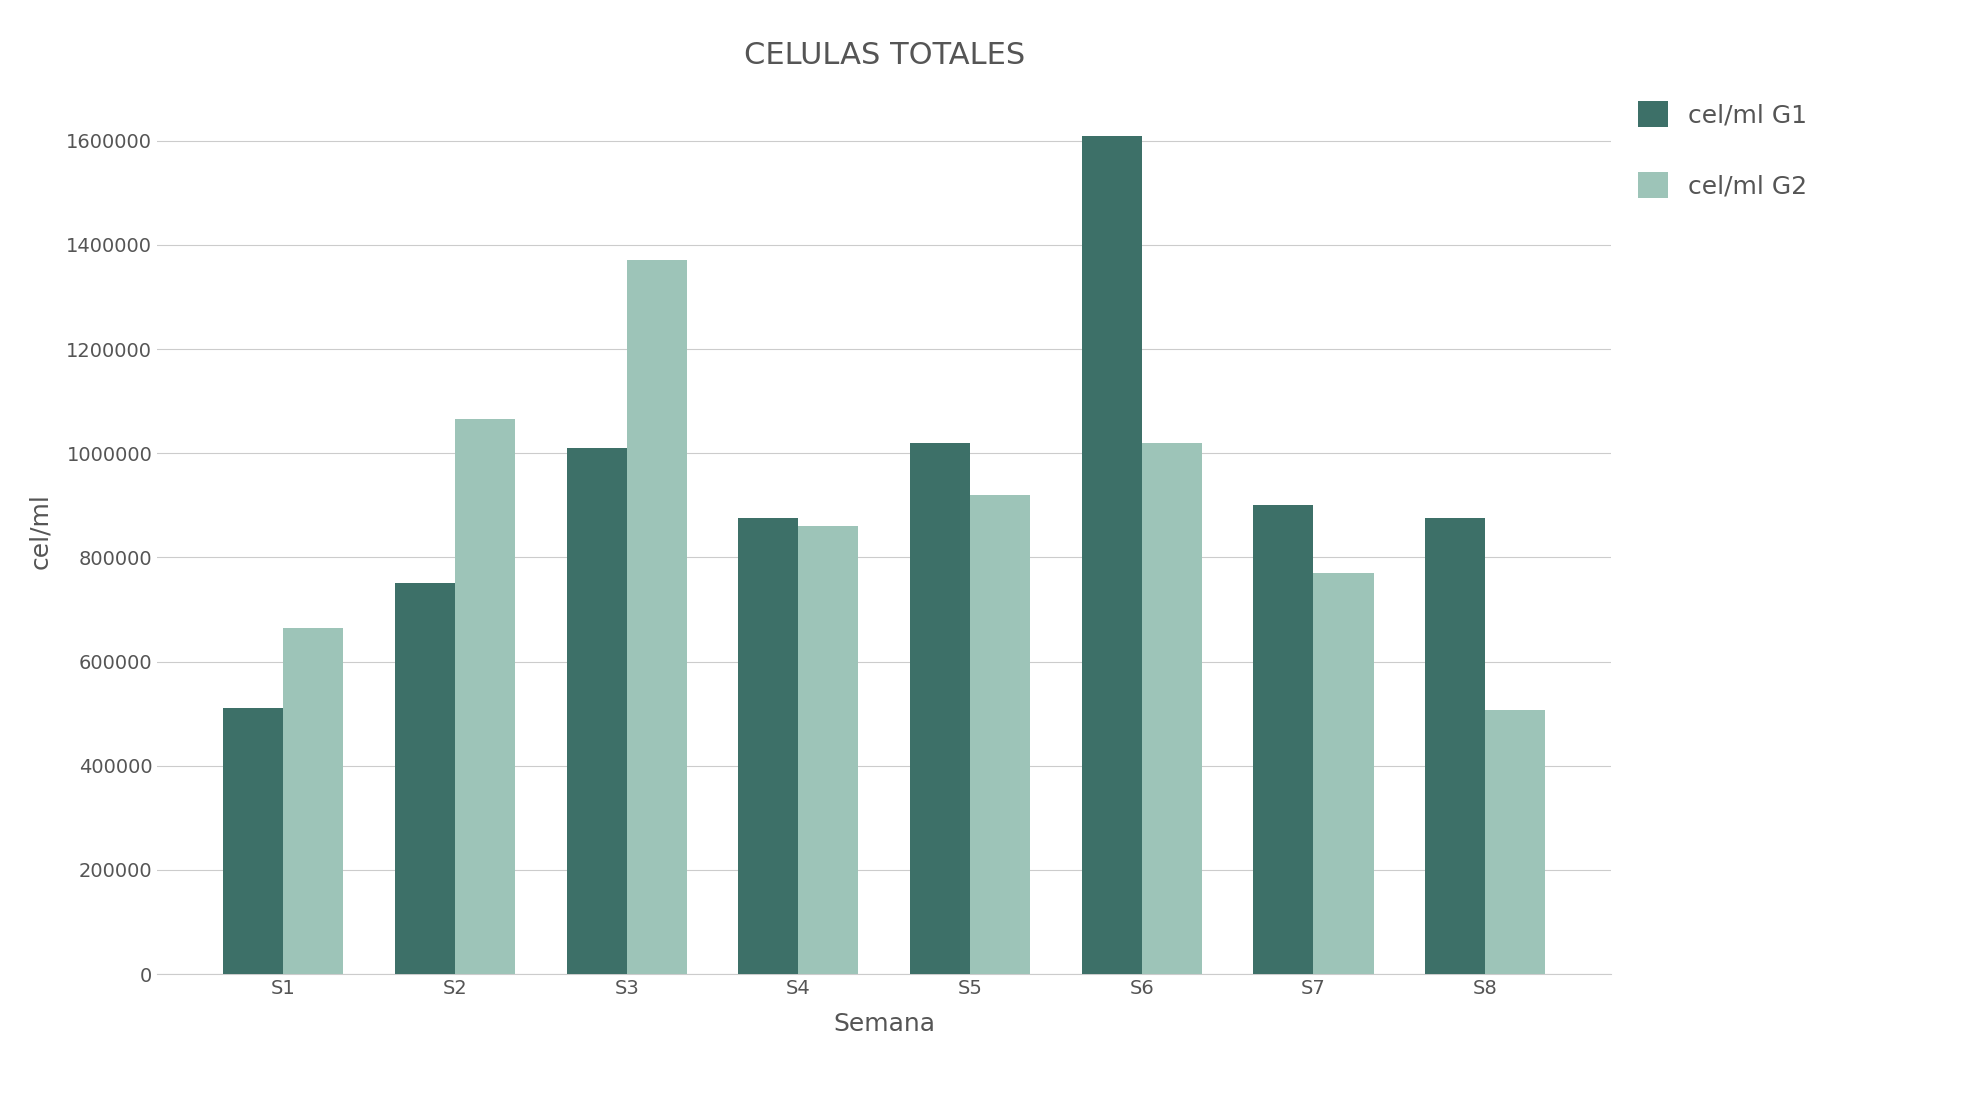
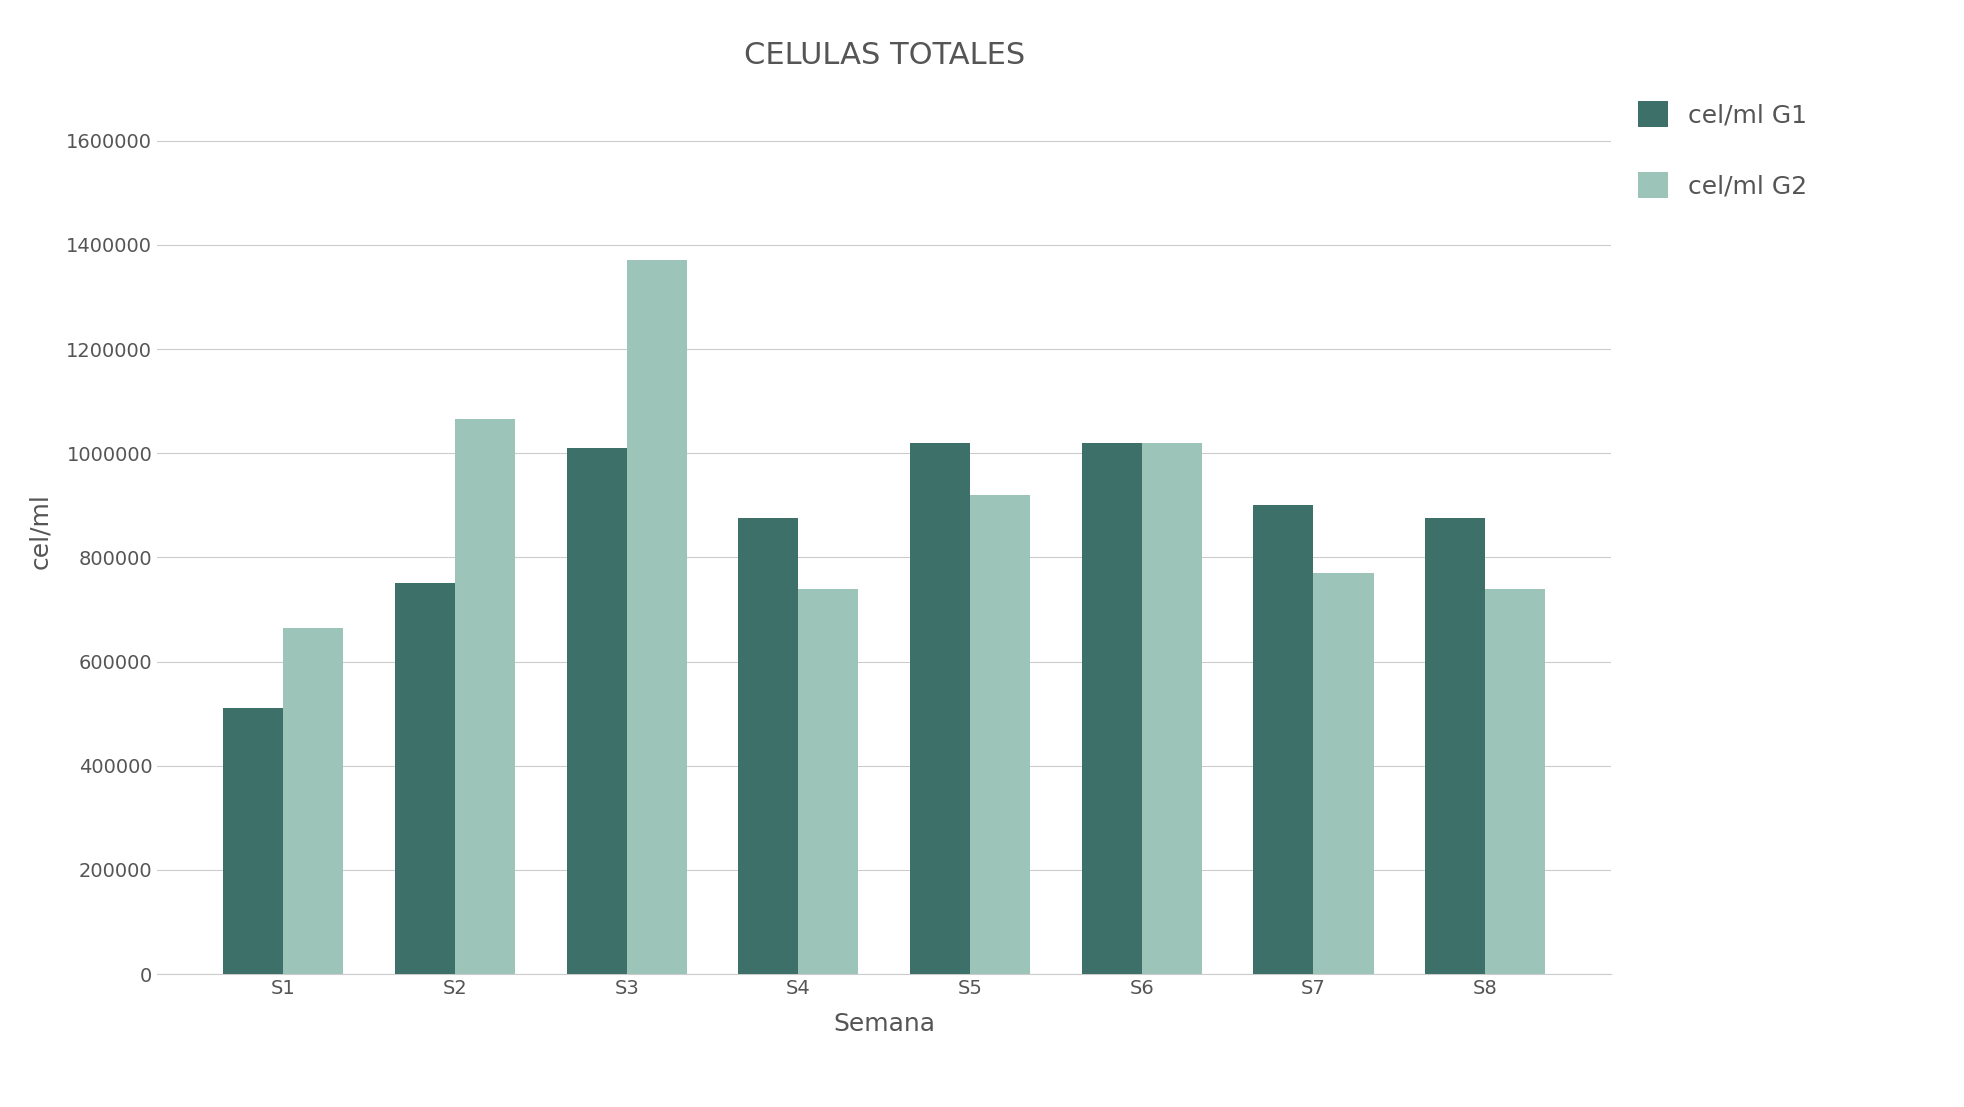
cel/ml G2/S4: 860000 -> 740000
cel/ml G1/S6: 1608000 -> 1020000
cel/ml G2/S8: 508000 -> 740000
